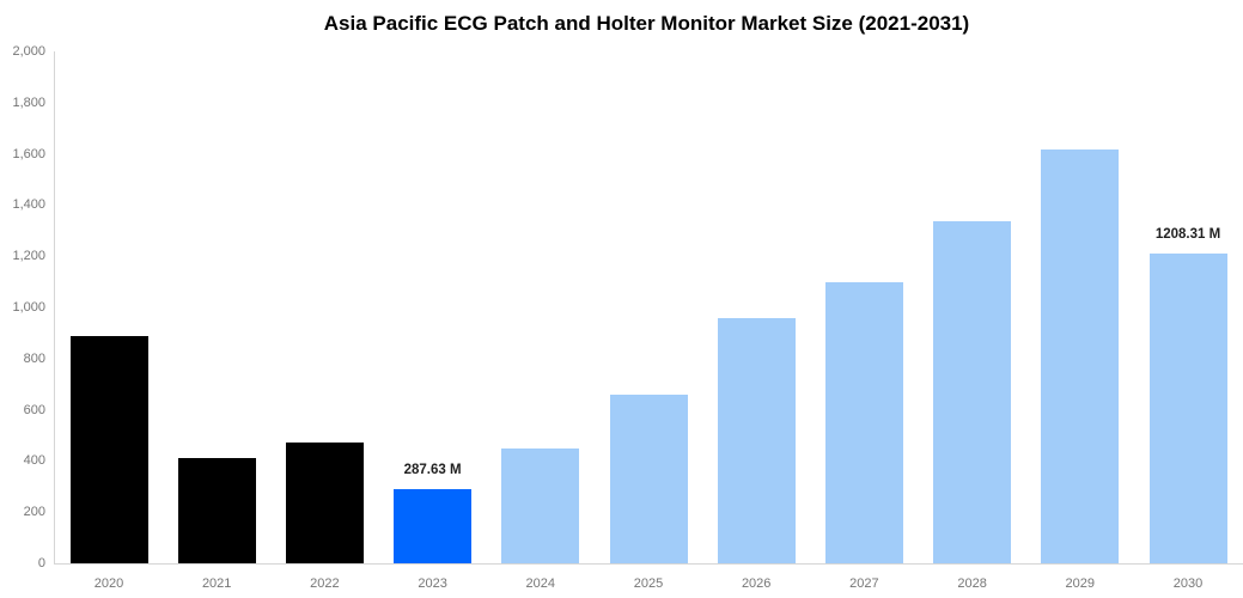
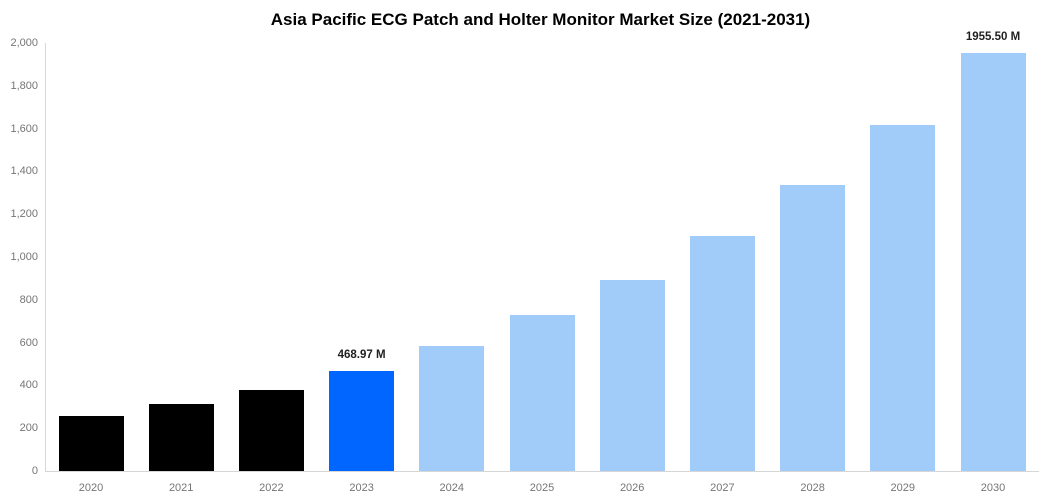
2020: 890 -> 260
2021: 410 -> 310
2022: 470 -> 380
2023: 287.63 -> 468.97
2024: 450 -> 580
2025: 660 -> 730
2026: 960 -> 890
2030: 1208.31 -> 1955.50
